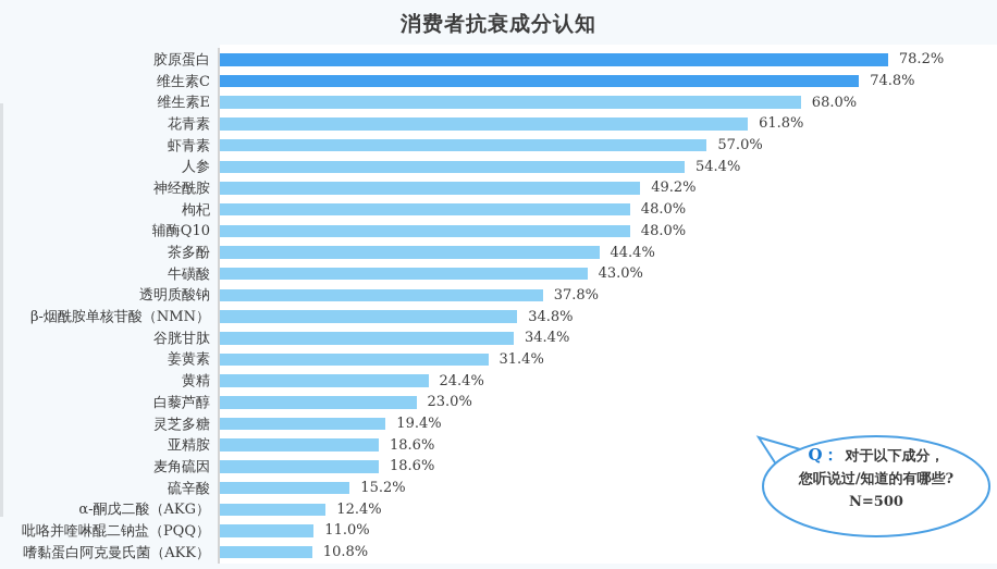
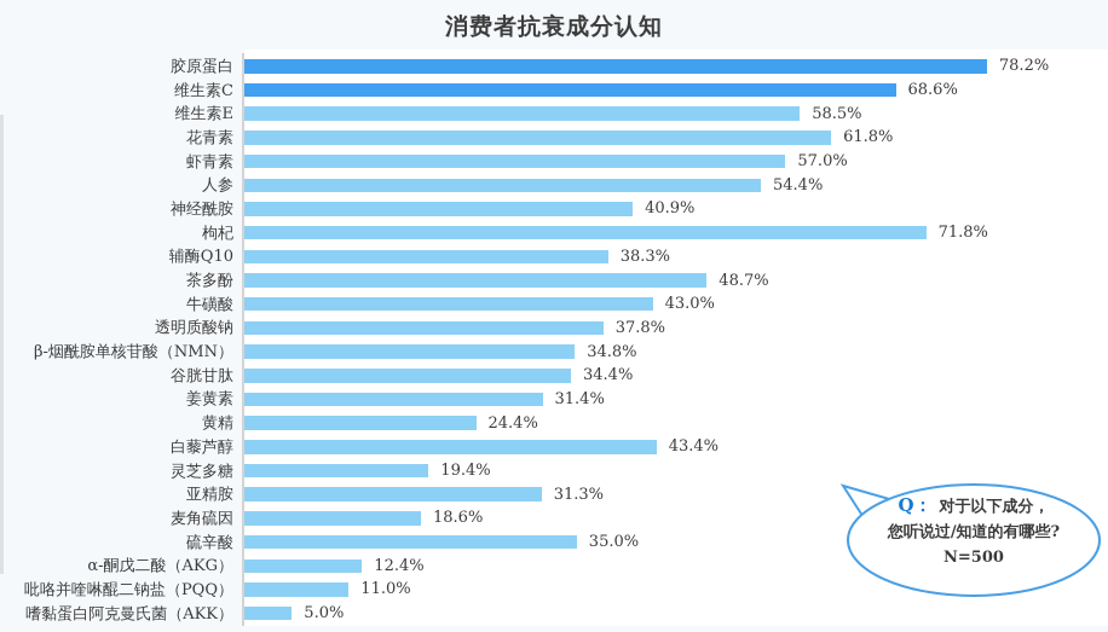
维生素C: 74.8% -> 68.6%
维生素E: 68.0% -> 58.5%
神经酰胺: 49.2% -> 40.9%
枸杞: 48.0% -> 71.8%
辅酶Q10: 48.0% -> 38.3%
茶多酚: 44.4% -> 48.7%
白藜芦醇: 23.0% -> 43.4%
亚精胺: 18.6% -> 31.3%
硫辛酸: 15.2% -> 35.0%
嗜黏蛋白阿克曼氏菌（AKK）: 10.8% -> 5.0%
